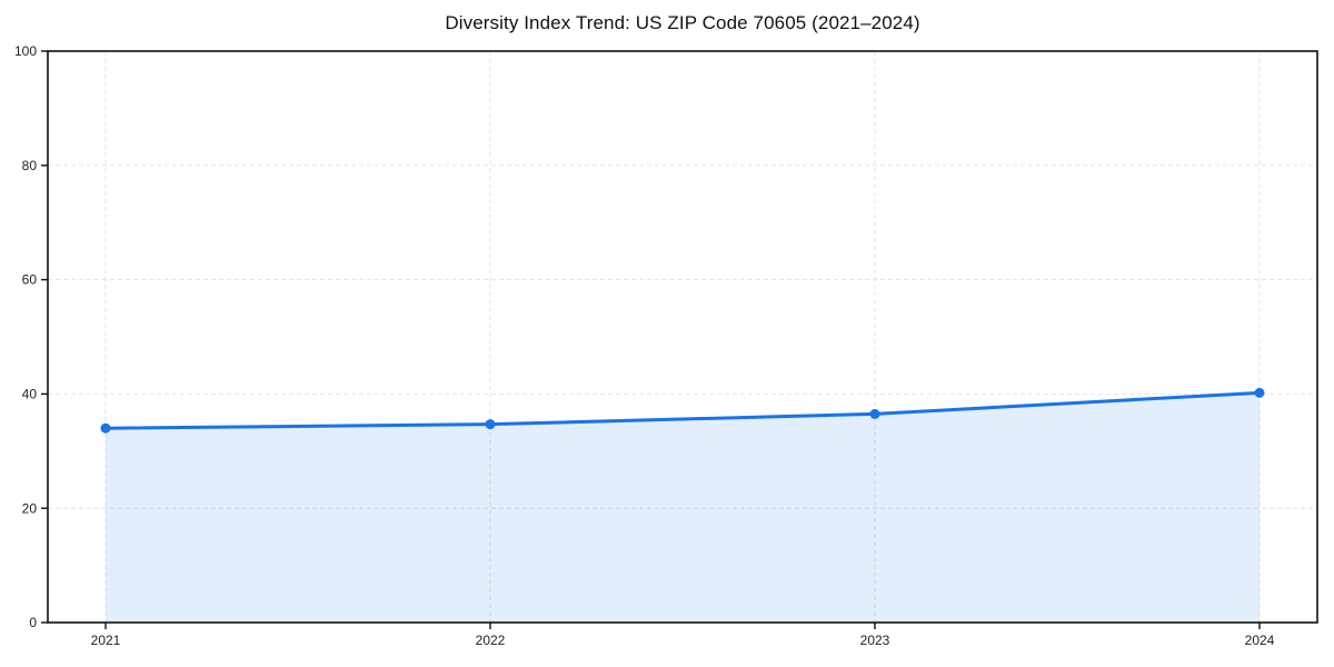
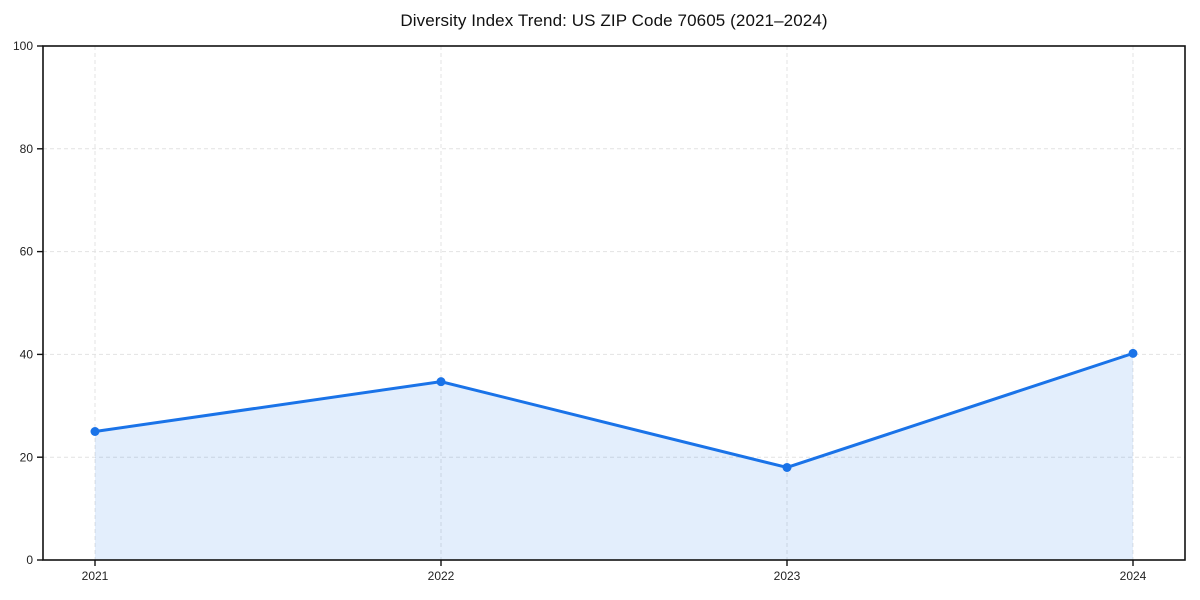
2021: 34 -> 25
2023: 36 -> 18
